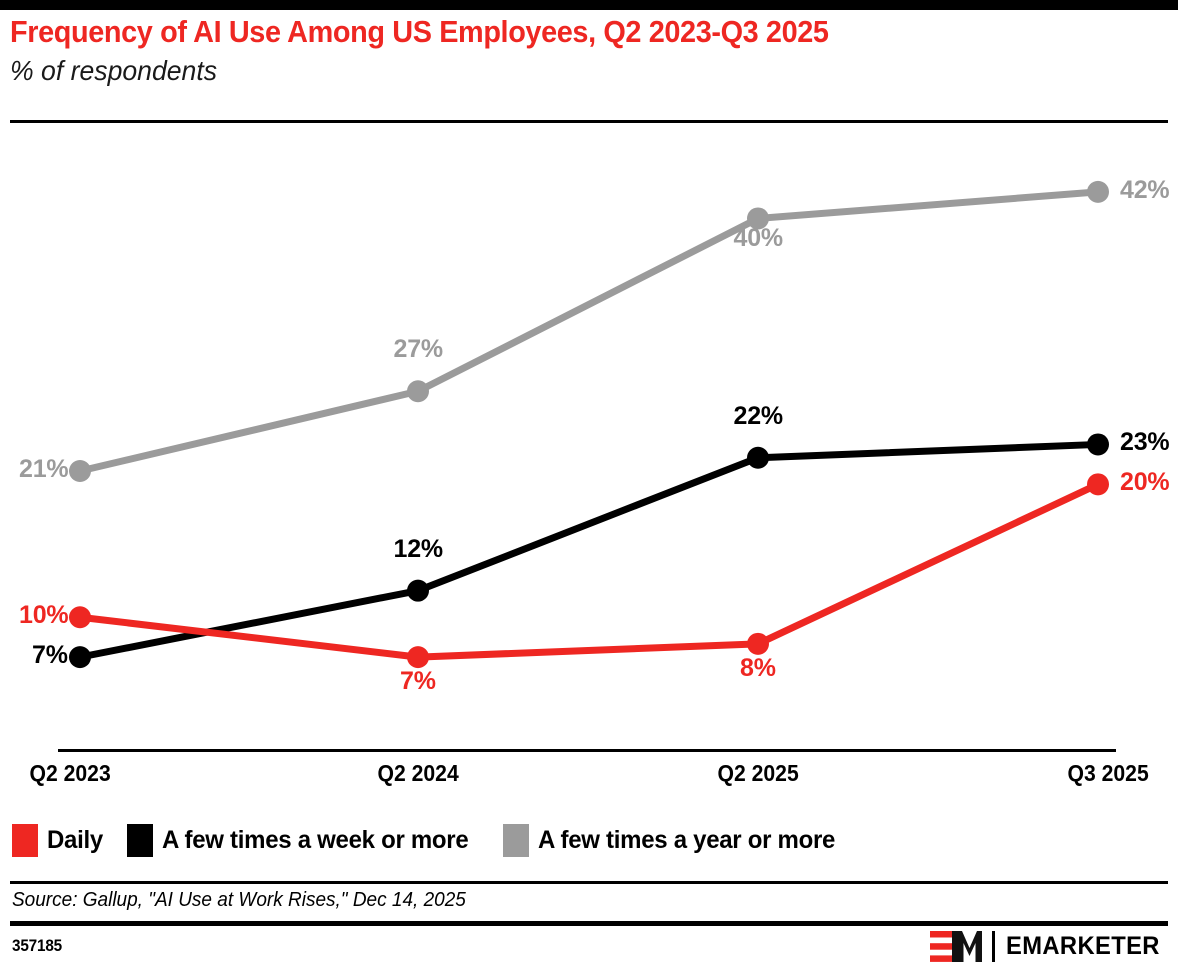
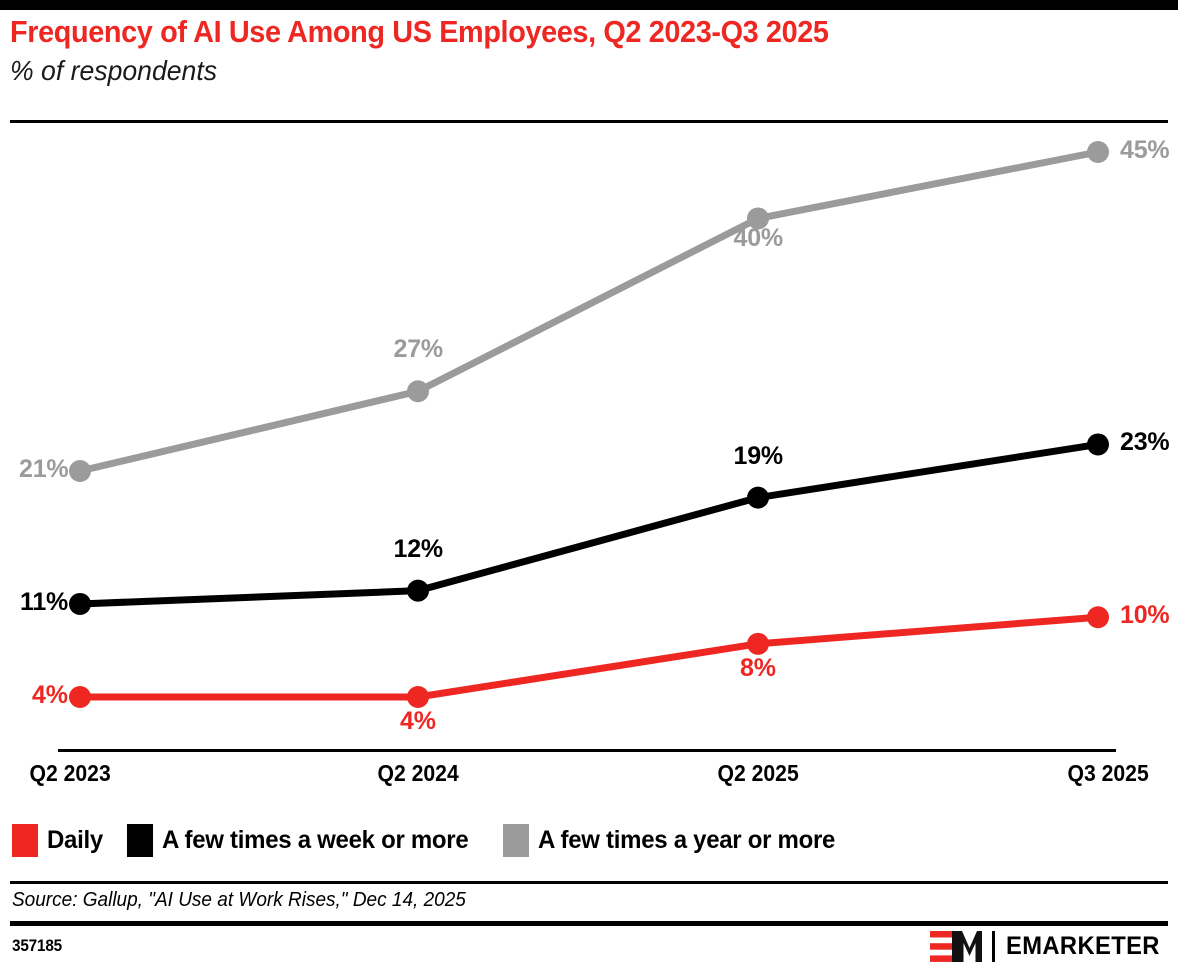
Daily/Q2 2023: 10% -> 4%
A few times a week or more/Q2 2023: 7% -> 11%
Daily/Q2 2024: 7% -> 4%
A few times a week or more/Q2 2025: 22% -> 19%
Daily/Q3 2025: 20% -> 10%
A few times a year or more/Q3 2025: 42% -> 45%
